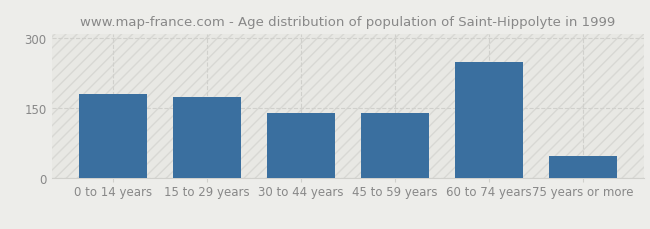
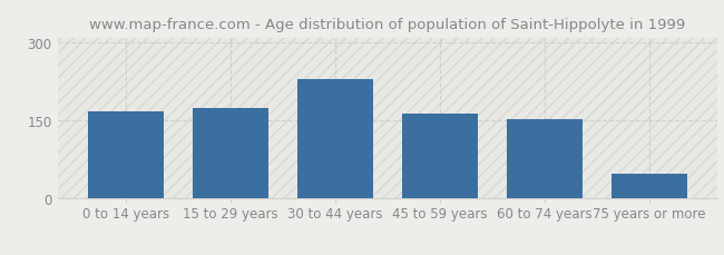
0 to 14 years: 180 -> 168
30 to 44 years: 140 -> 230
45 to 59 years: 140 -> 163
60 to 74 years: 250 -> 152
